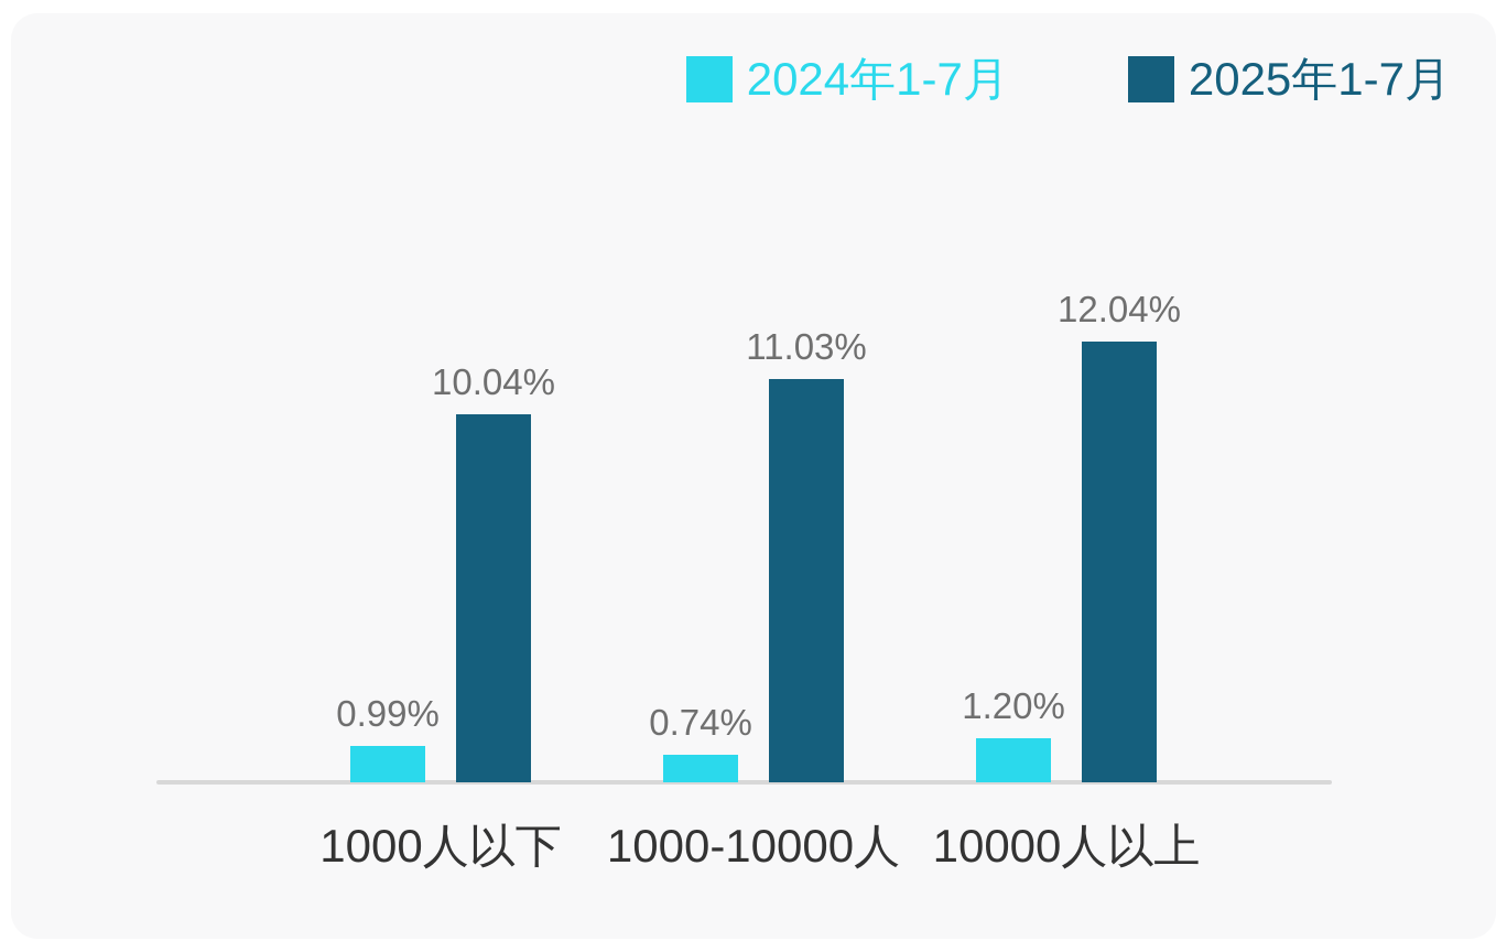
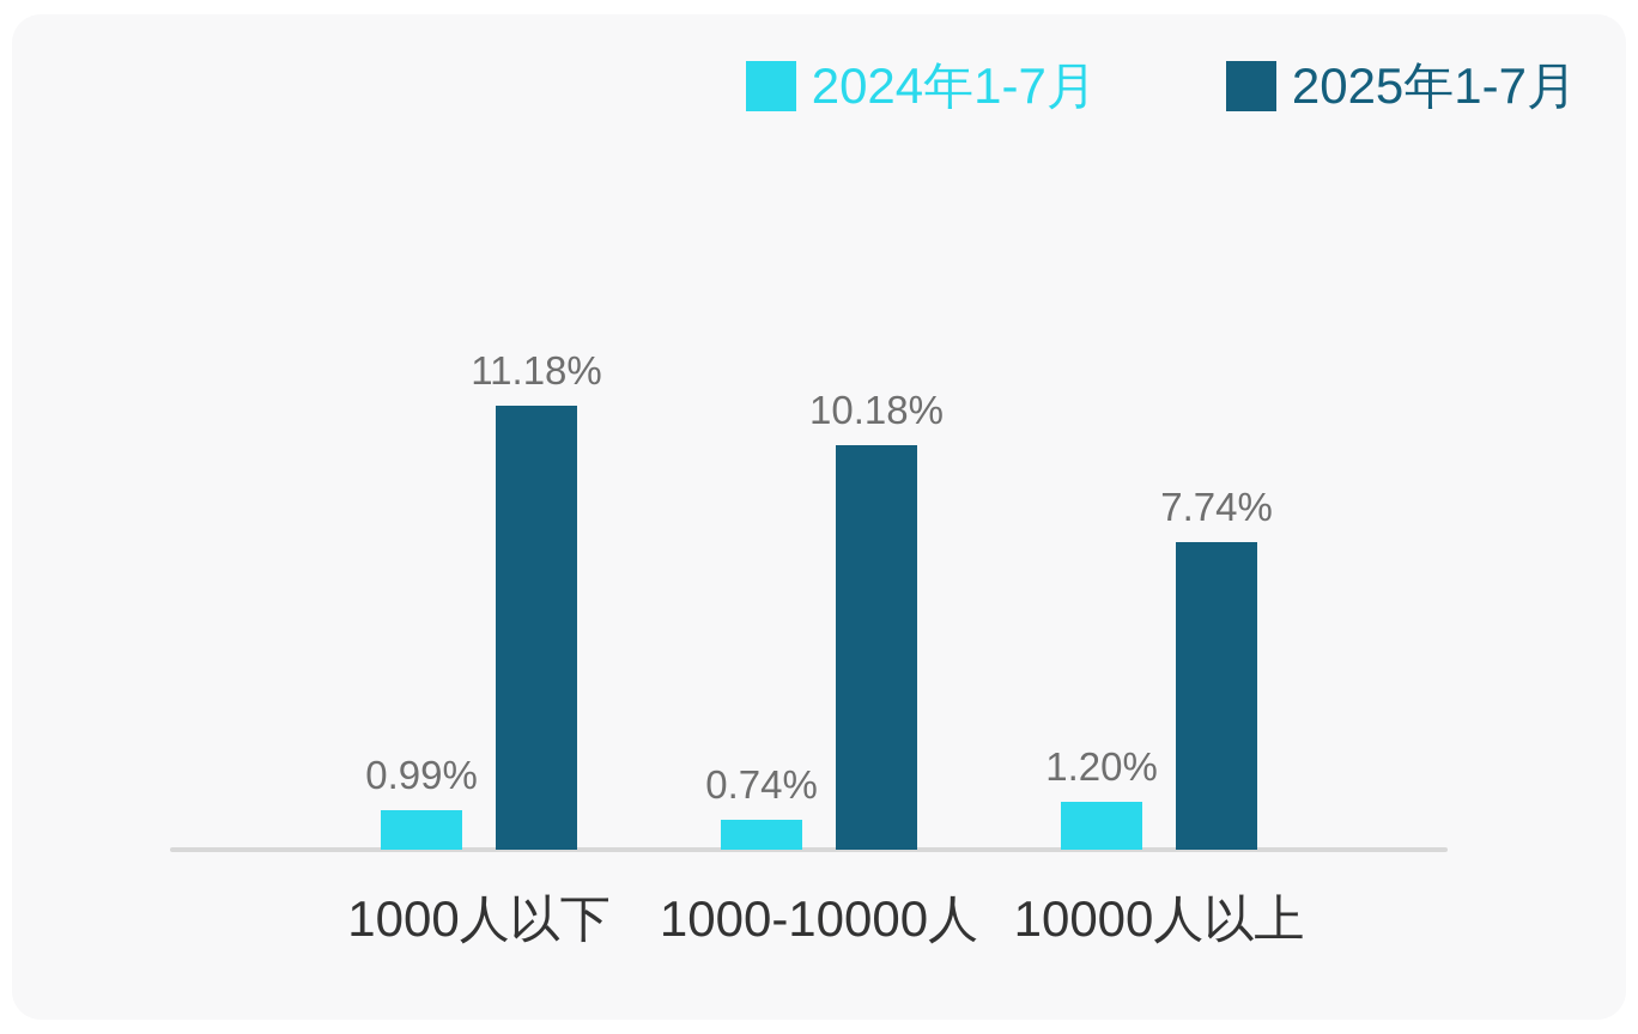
2025年1-7月/1000人以下: 10.04% -> 11.18%
2025年1-7月/1000-10000人: 11.03% -> 10.18%
2025年1-7月/10000人以上: 12.04% -> 7.74%
